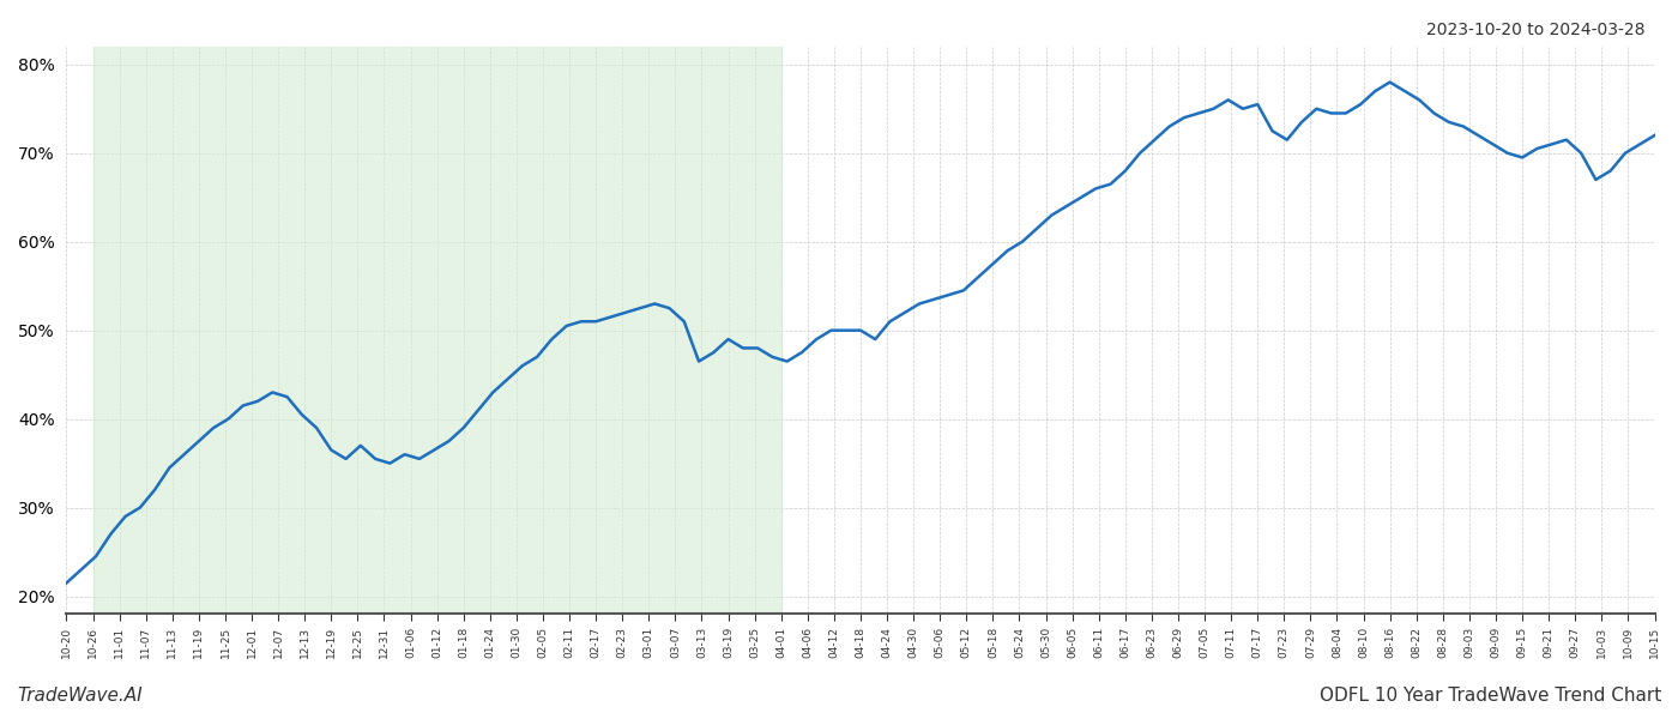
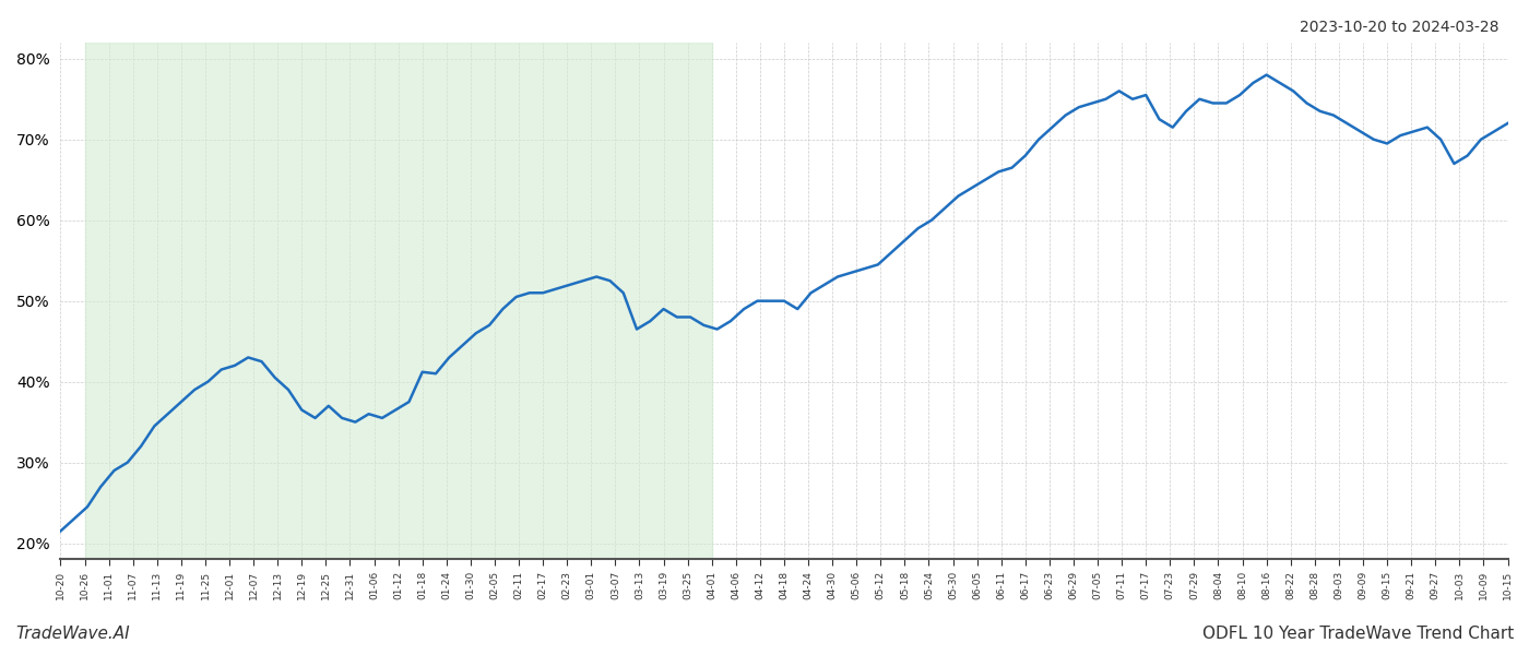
01-18: 39.0% -> 41.2%
